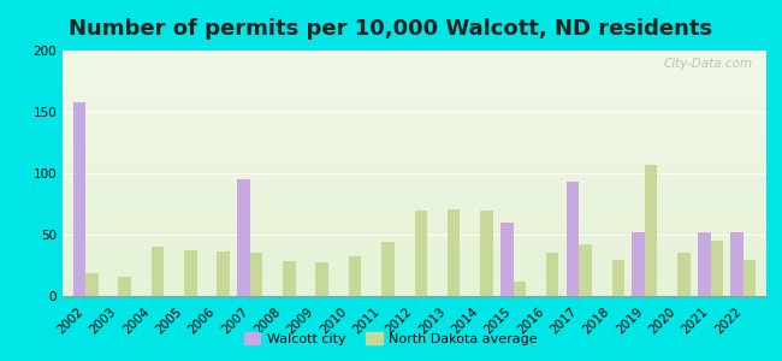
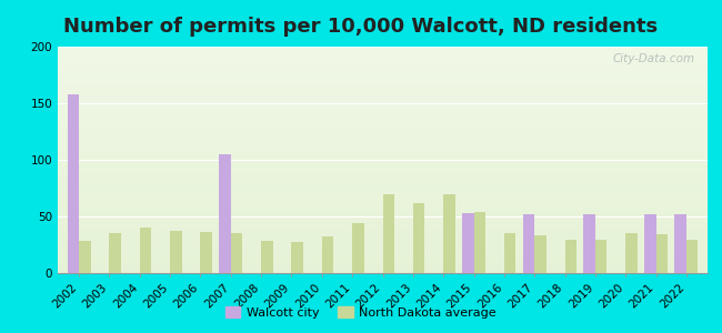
North Dakota average/2002: 19 -> 28
North Dakota average/2003: 16 -> 35
Walcott city/2007: 95 -> 105
North Dakota average/2013: 71 -> 62
Walcott city/2015: 60 -> 53
North Dakota average/2015: 12 -> 54
Walcott city/2017: 93 -> 52
North Dakota average/2017: 42 -> 33
North Dakota average/2019: 107 -> 29
North Dakota average/2021: 45 -> 34
